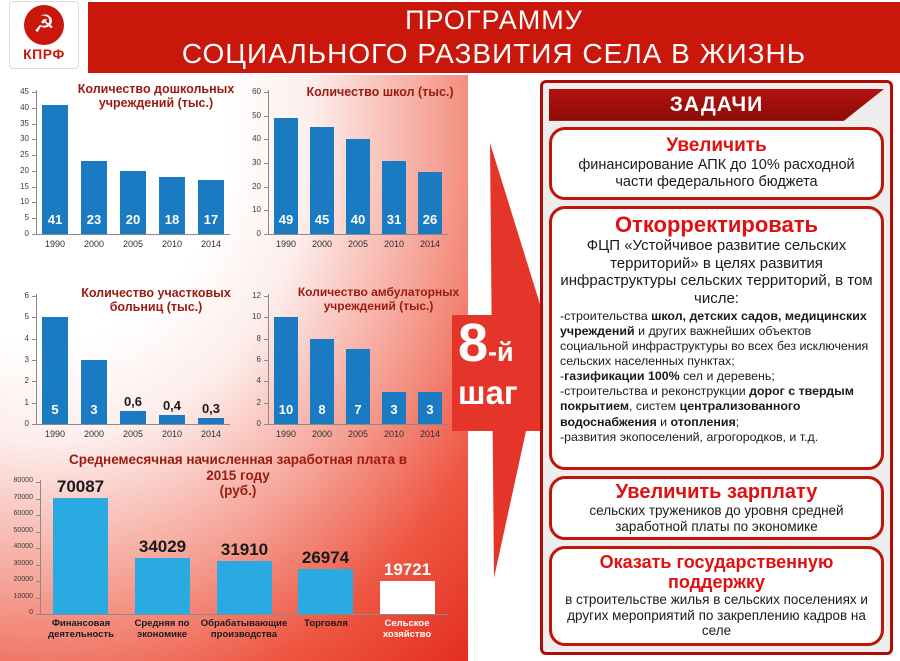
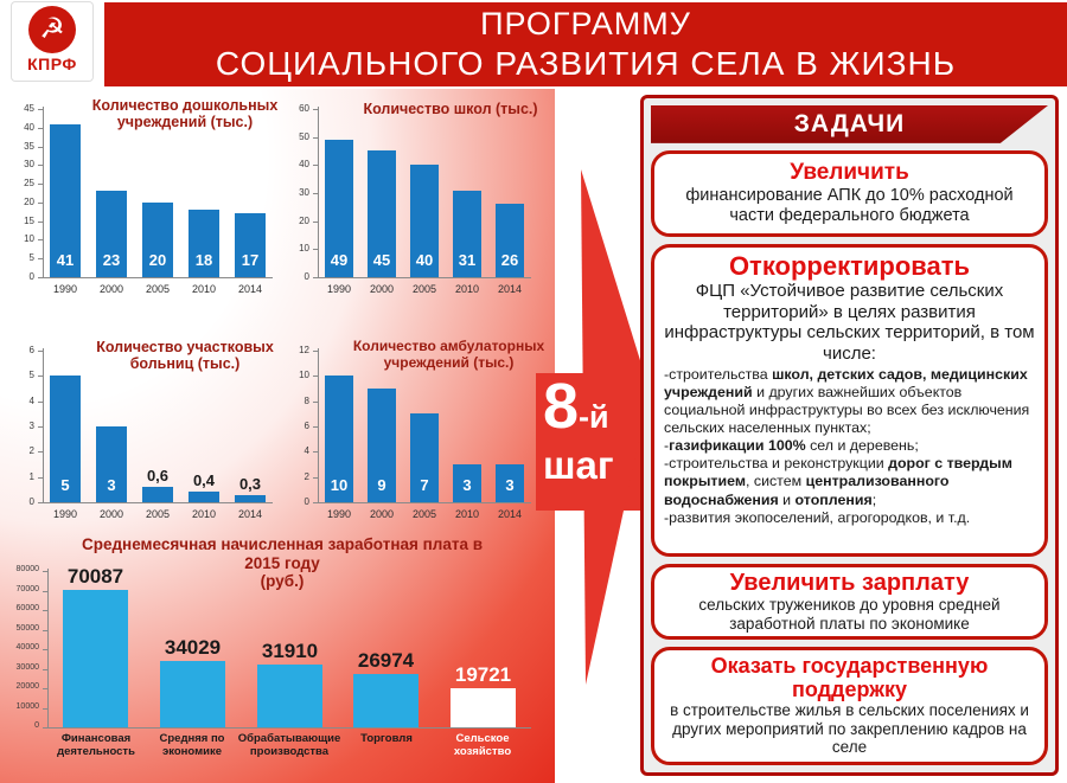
Количество амбулаторных учреждений (тыс.)/2000: 8 -> 9
